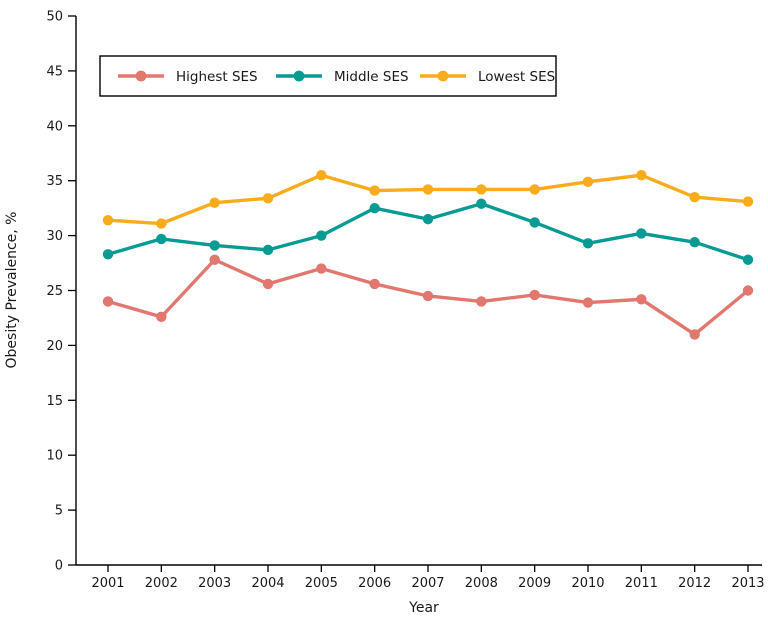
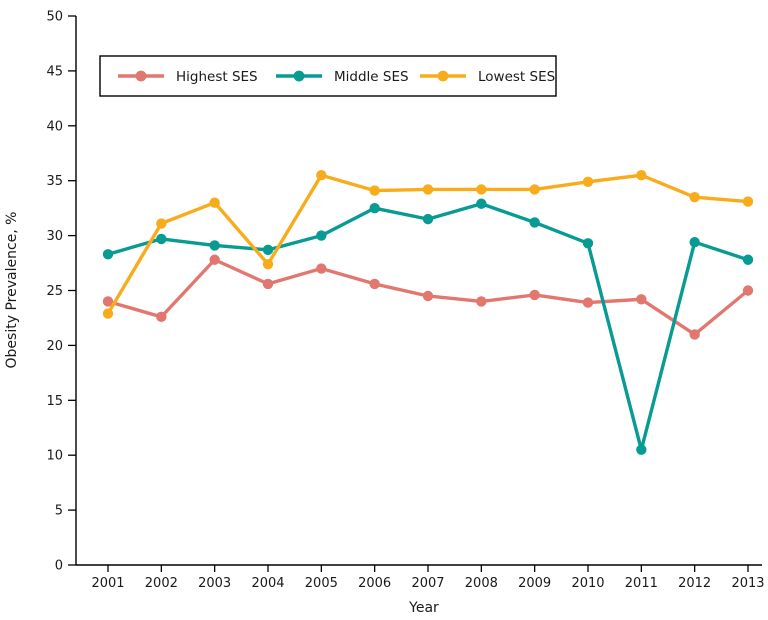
Lowest SES/2001: 31.4 -> 22.9
Lowest SES/2004: 33.4 -> 27.4
Middle SES/2011: 30.2 -> 10.5
